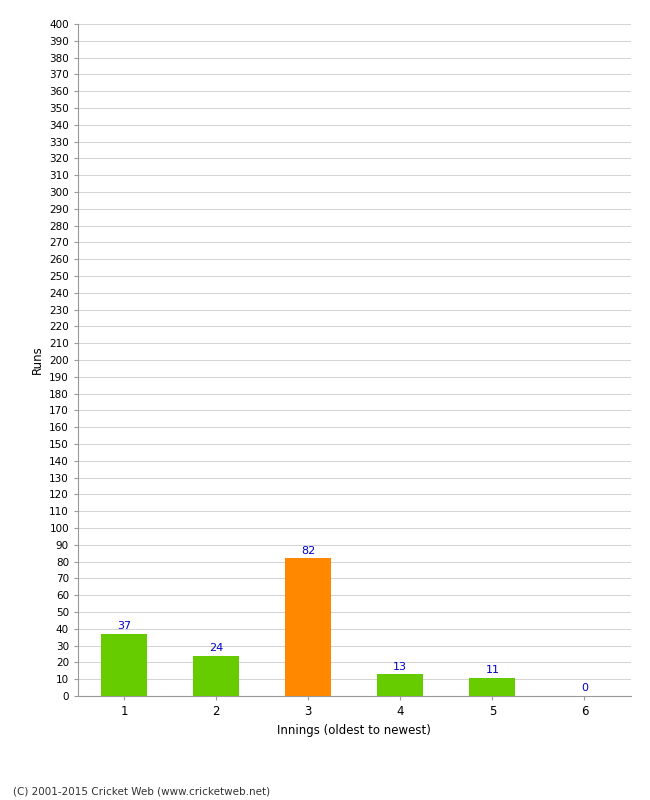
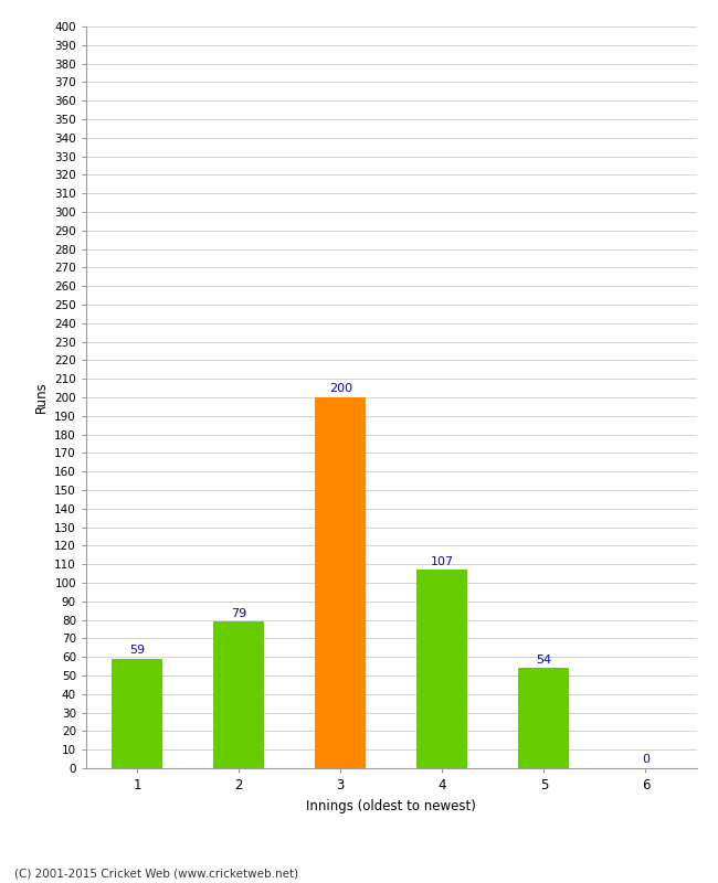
1: 37 -> 59
2: 24 -> 79
3: 82 -> 200
4: 13 -> 107
5: 11 -> 54
